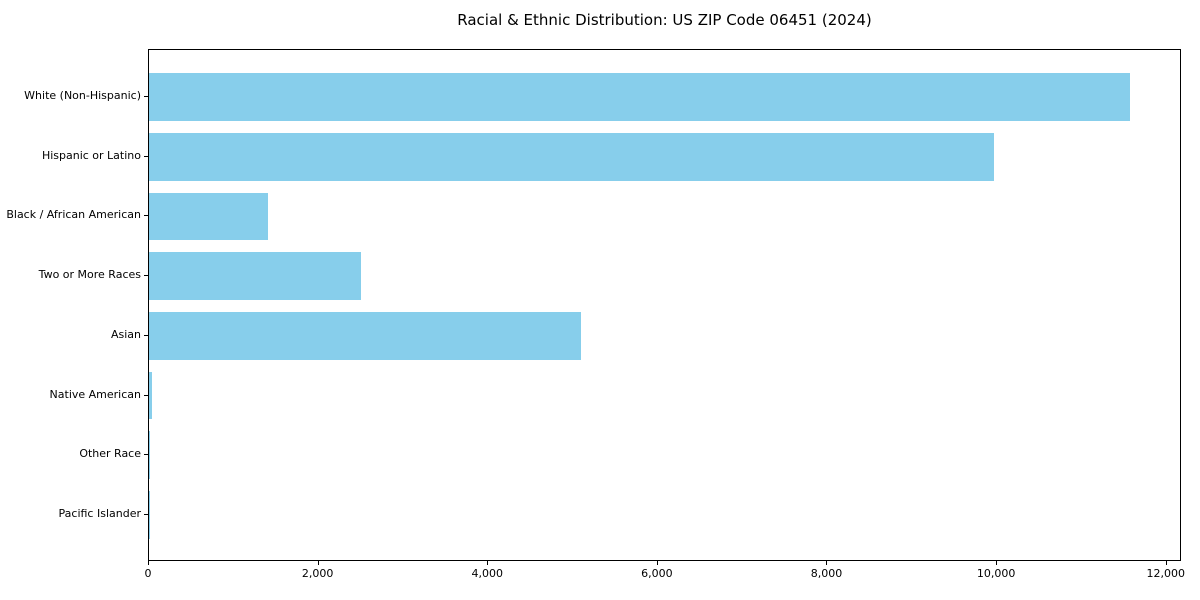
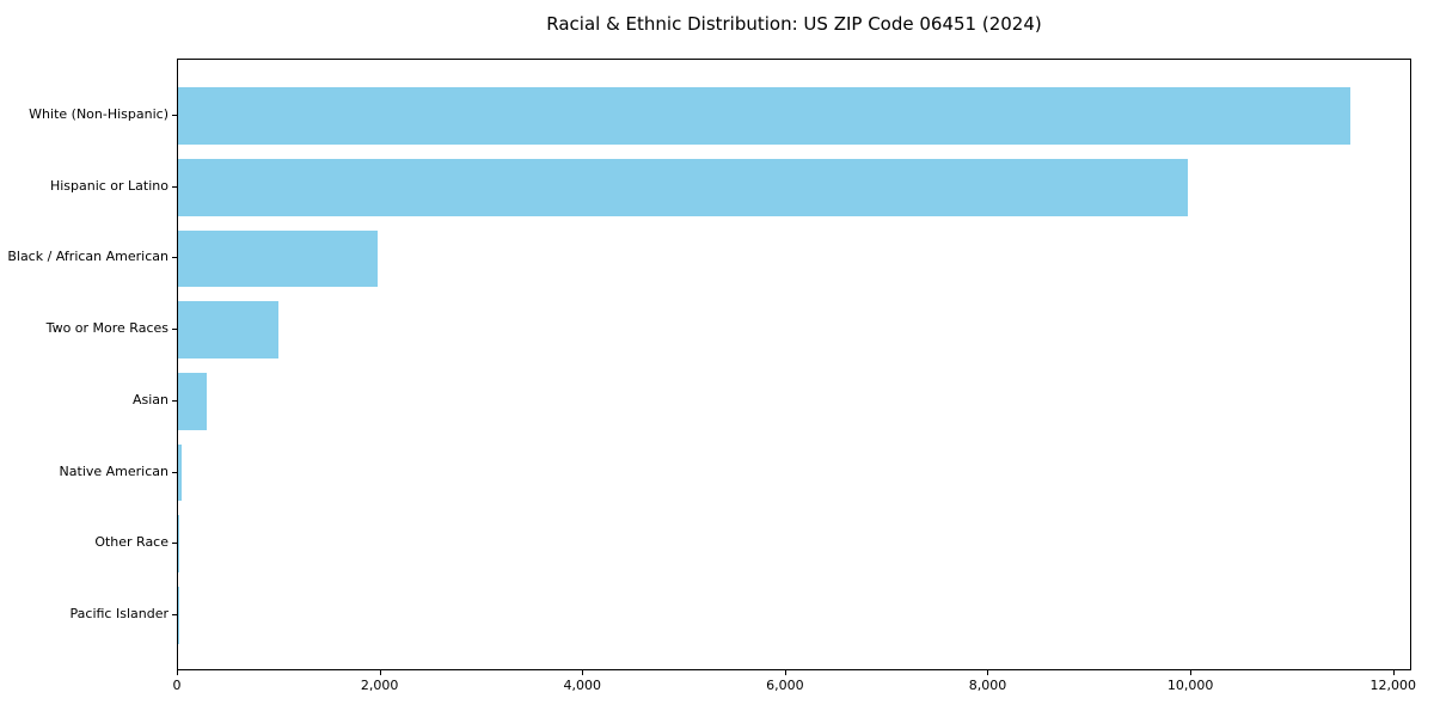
Black / African American: 1400 -> 2000
Two or More Races: 2500 -> 1000
Asian: 5100 -> 300
